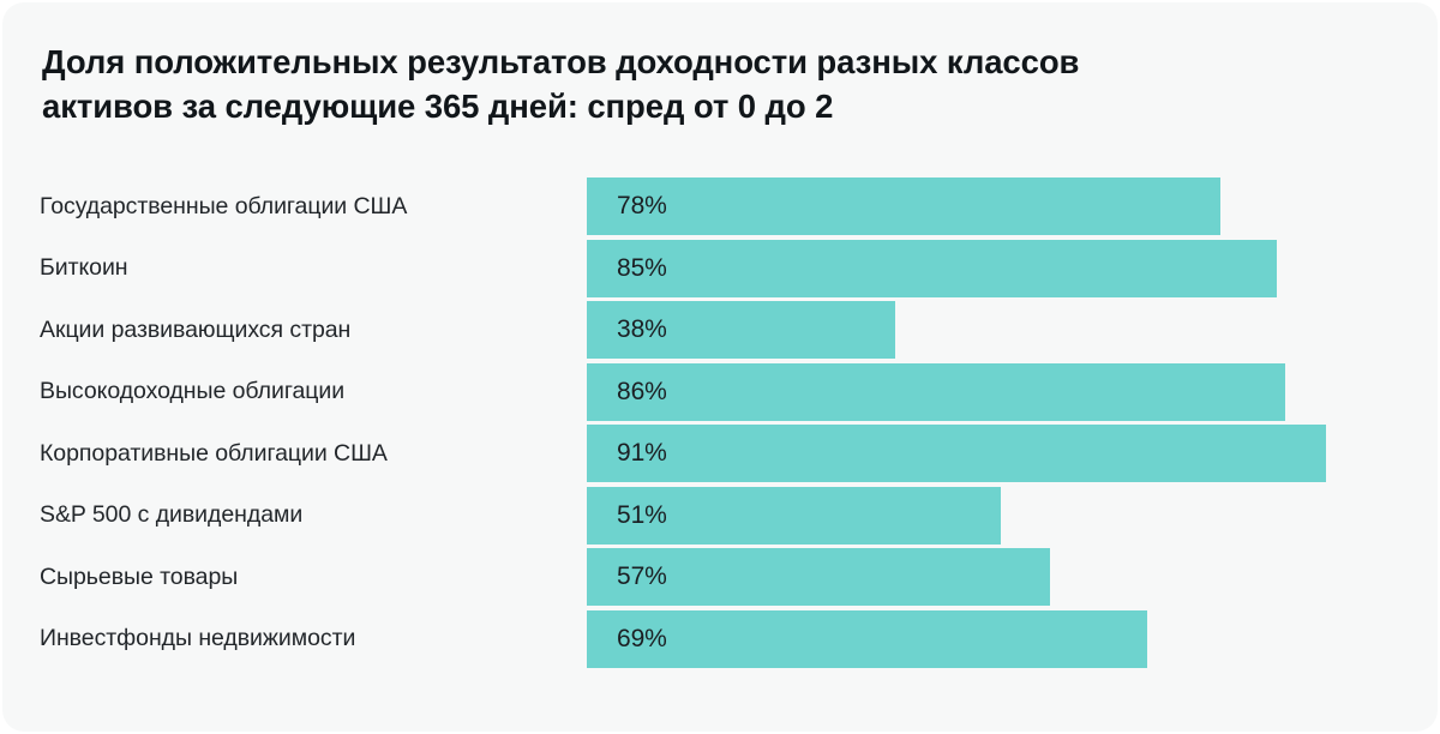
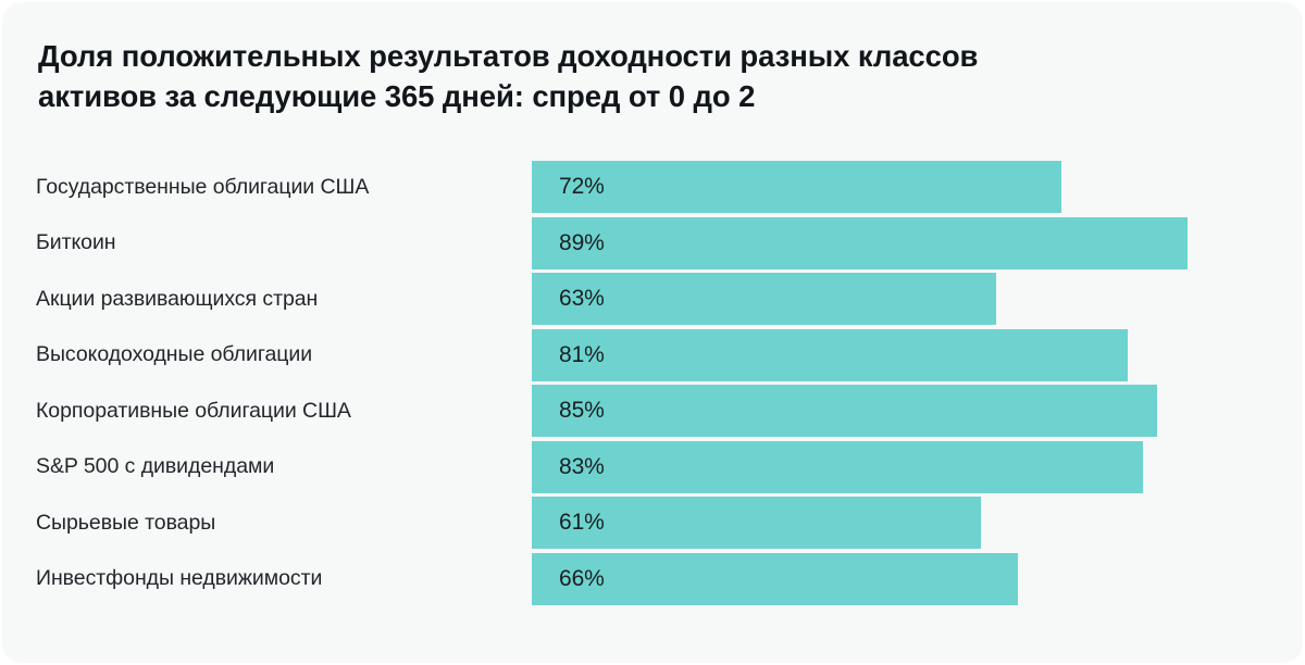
Государственные облигации США: 78% -> 72%
Биткоин: 85% -> 89%
Акции развивающихся стран: 38% -> 63%
Высокодоходные облигации: 86% -> 81%
Корпоративные облигации США: 91% -> 85%
S&P 500 с дивидендами: 51% -> 83%
Сырьевые товары: 57% -> 61%
Инвестфонды недвижимости: 69% -> 66%
